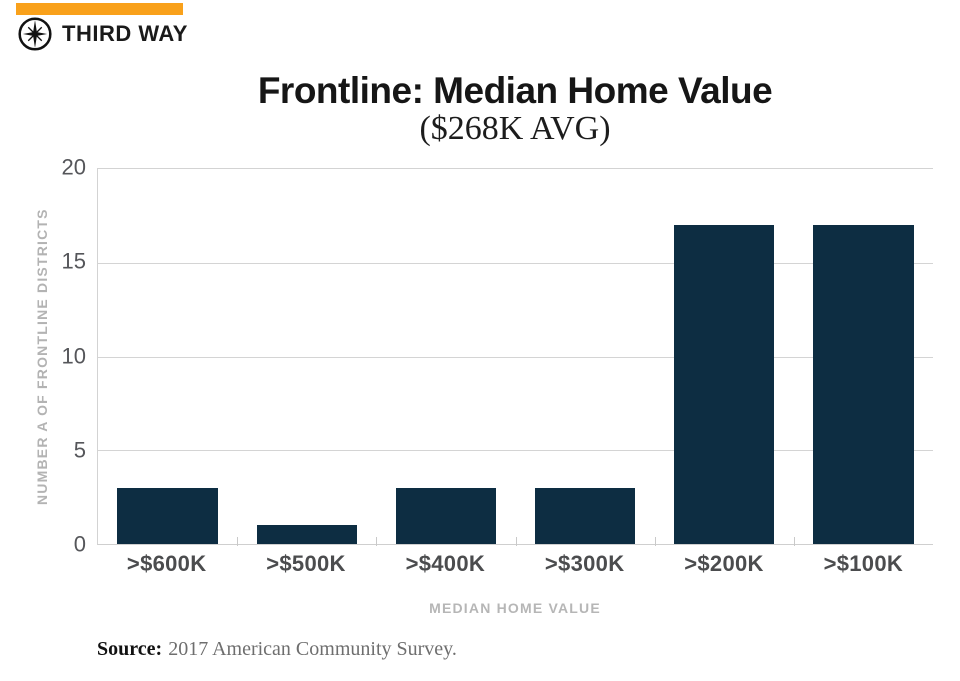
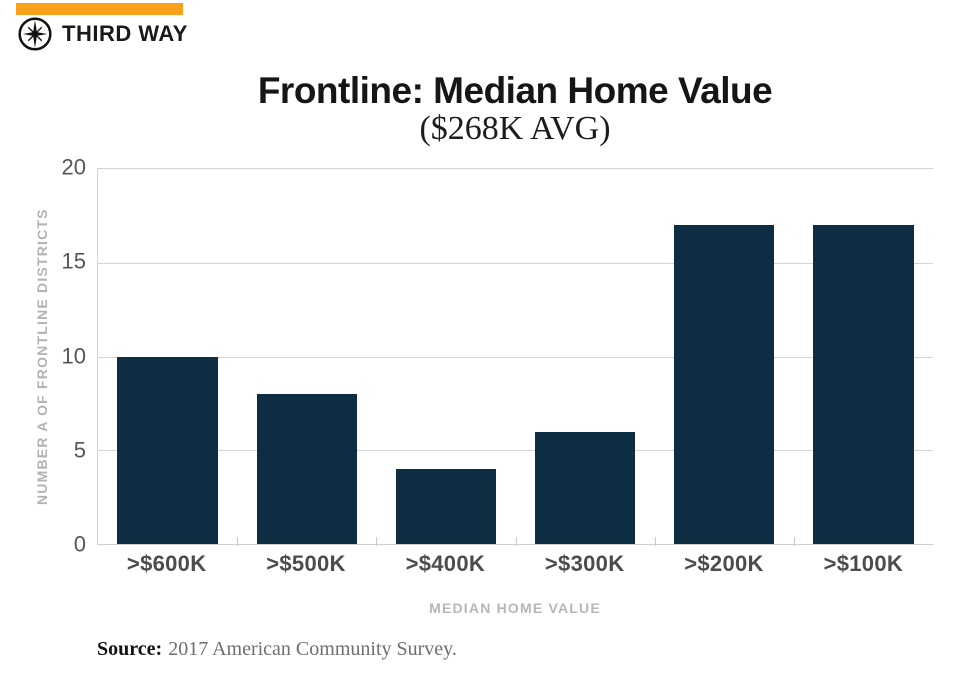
>$600K: 3 -> 10
>$500K: 1 -> 8
>$400K: 3 -> 4
>$300K: 3 -> 6
